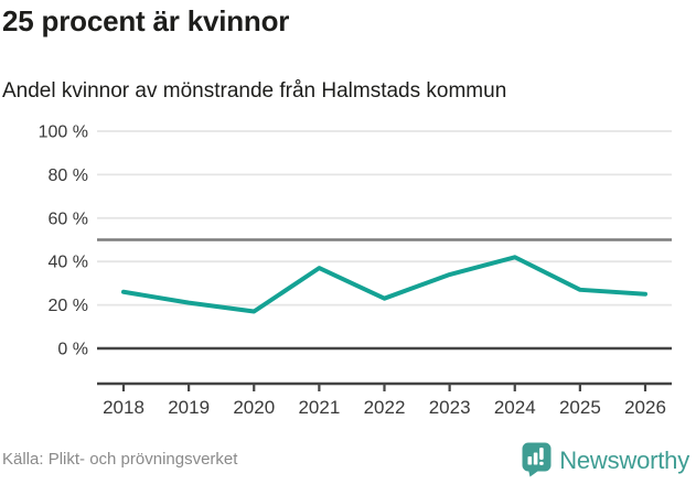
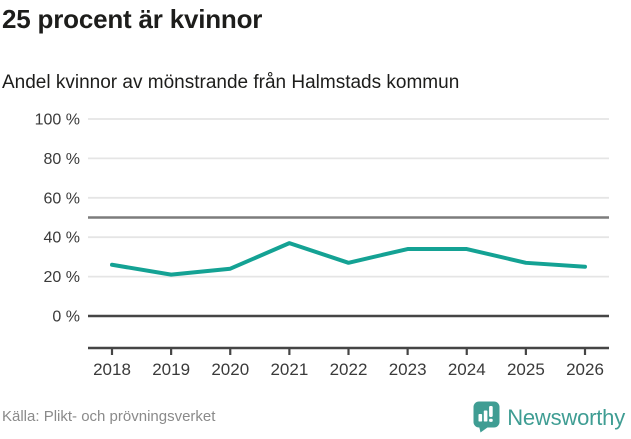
2020: 17% -> 24%
2022: 23% -> 27%
2024: 42% -> 34%
